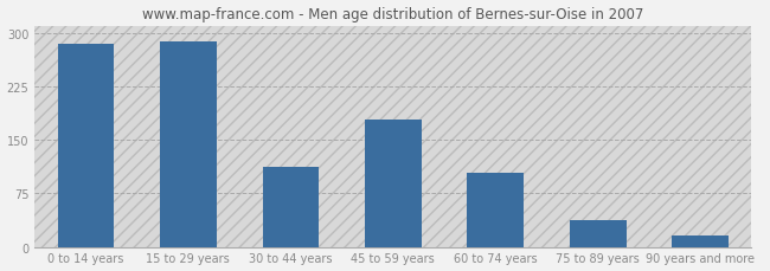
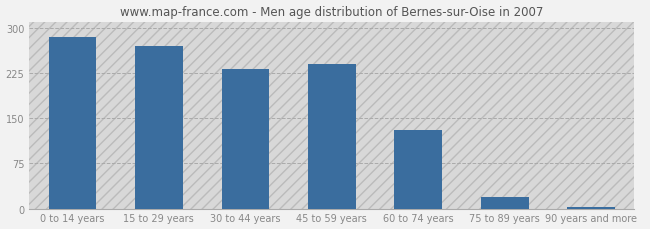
15 to 29 years: 288 -> 270
30 to 44 years: 112 -> 232
45 to 59 years: 178 -> 240
60 to 74 years: 104 -> 130
75 to 89 years: 38 -> 20
90 years and more: 16 -> 3
